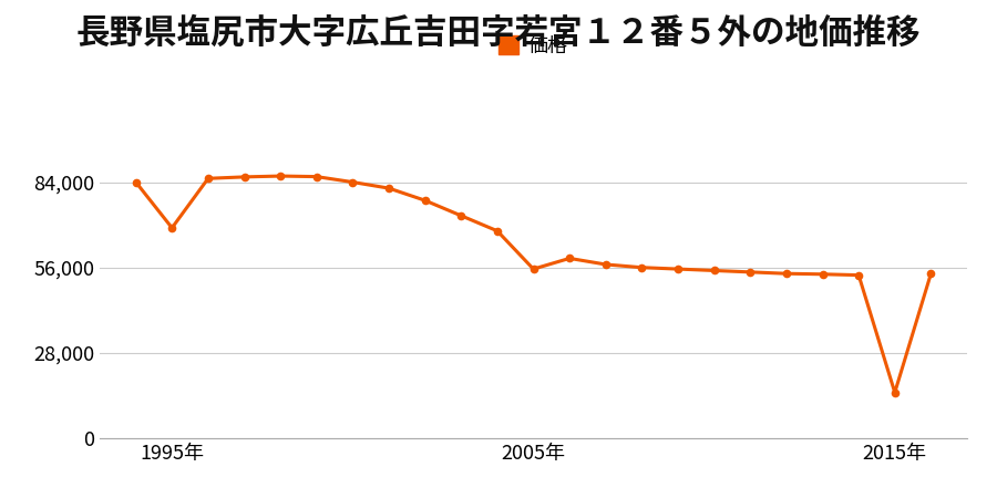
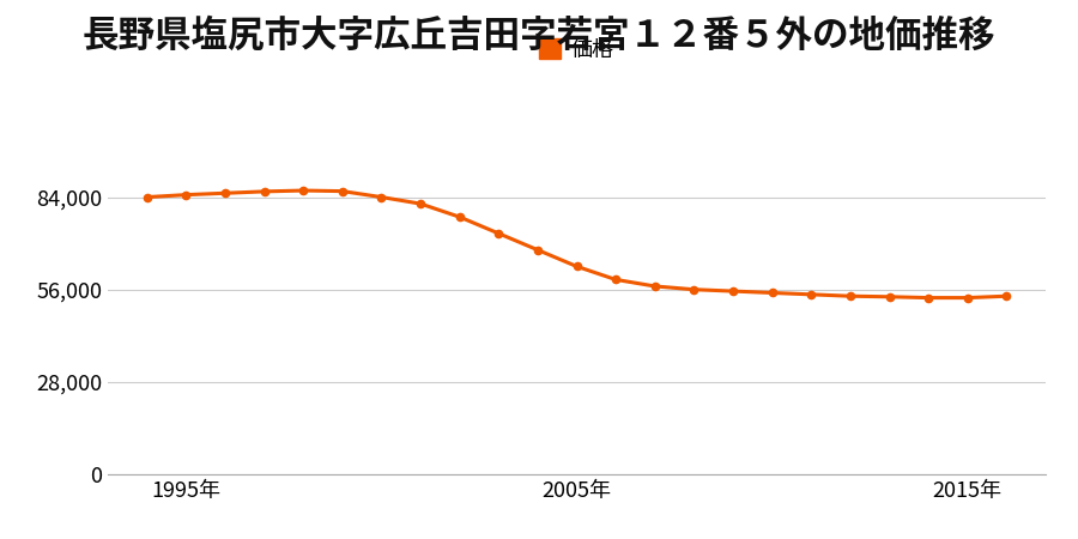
1995年: 69,000 -> 84,700
2005年: 55,500 -> 63,000
2015年: 15,000 -> 53,500
